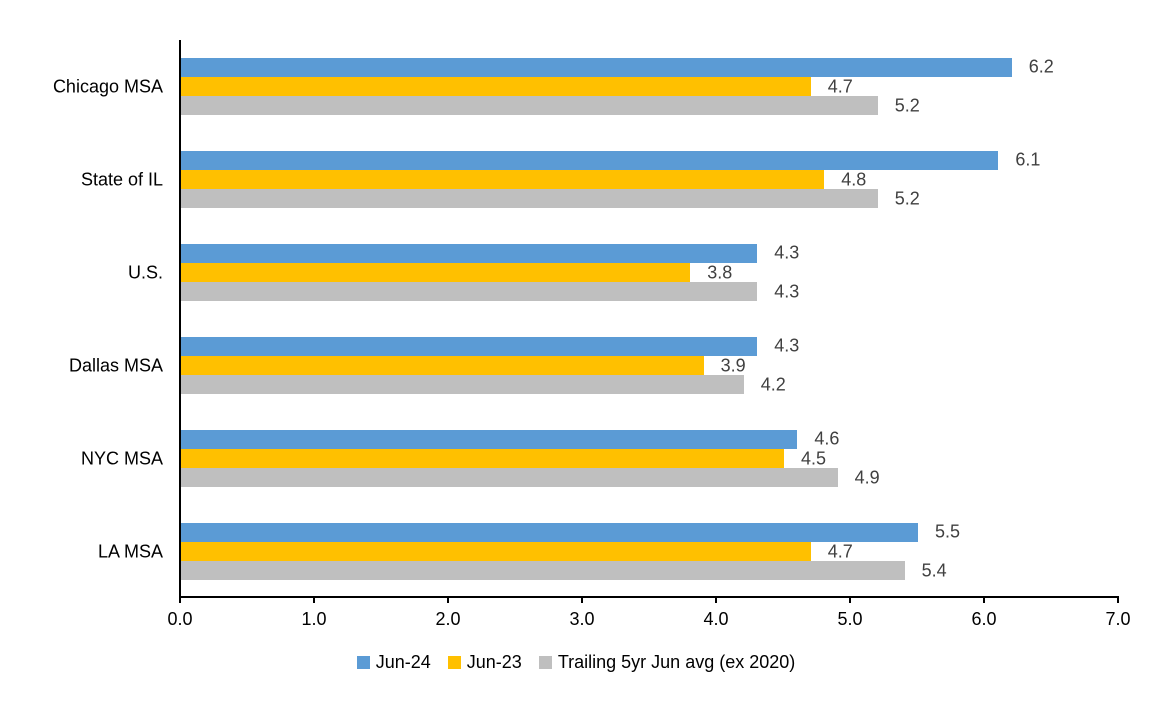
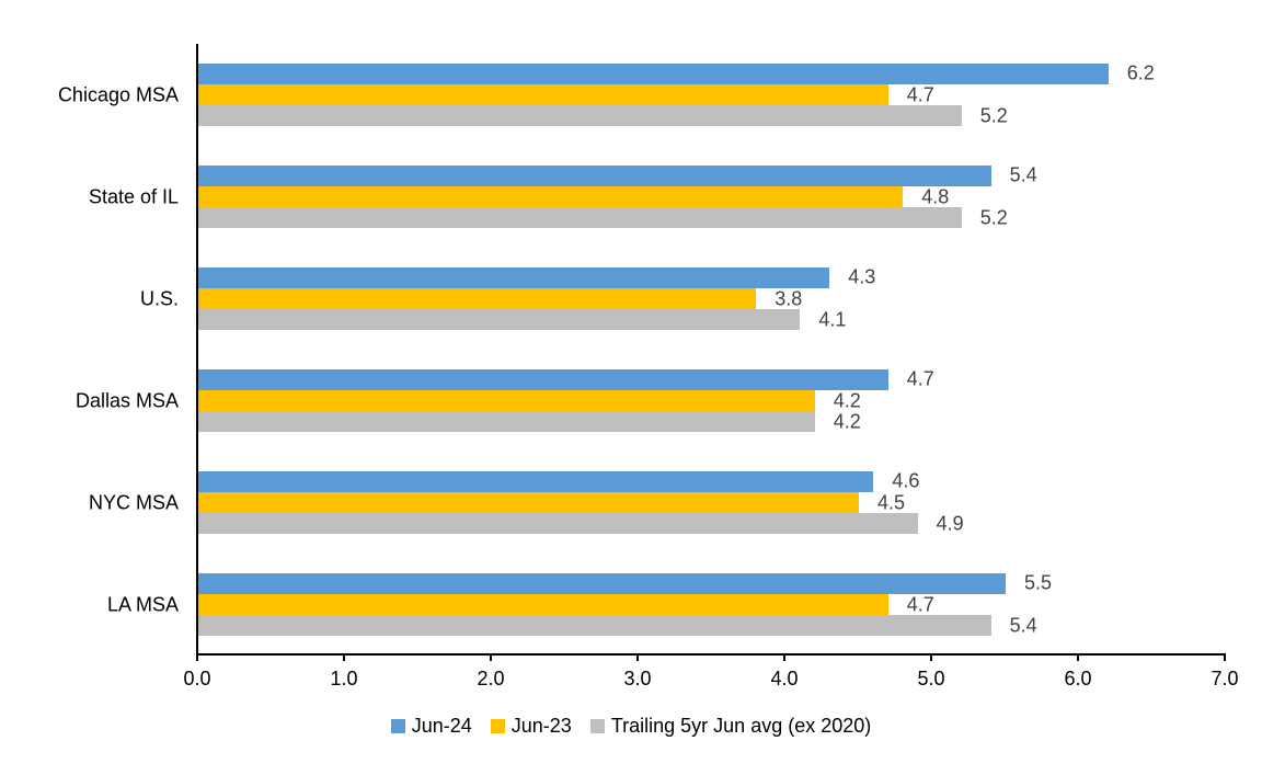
Jun-24/State of IL: 6.1 -> 5.4
Trailing 5yr Jun avg (ex 2020)/U.S.: 4.3 -> 4.1
Jun-24/Dallas MSA: 4.3 -> 4.7
Jun-23/Dallas MSA: 3.9 -> 4.2
